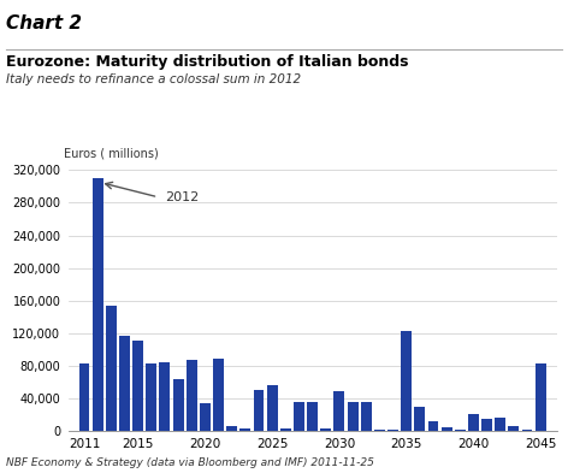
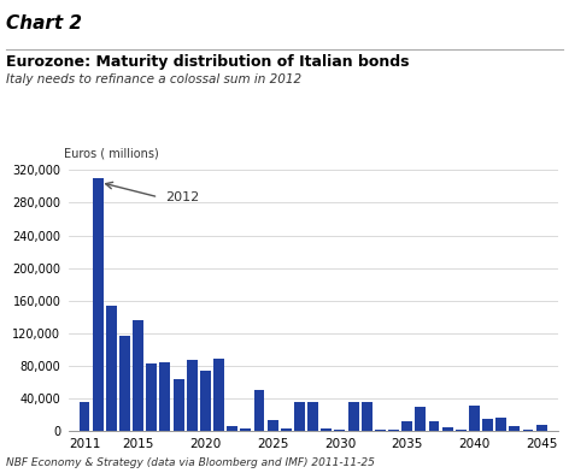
2011: 82,000 -> 35,000
2015: 110,000 -> 135,000
2020: 34,000 -> 73,000
2025: 56,000 -> 13,000
2030: 48,000 -> 1,000
2035: 122,000 -> 11,000
2040: 20,000 -> 30,000
2045: 82,000 -> 7,000
